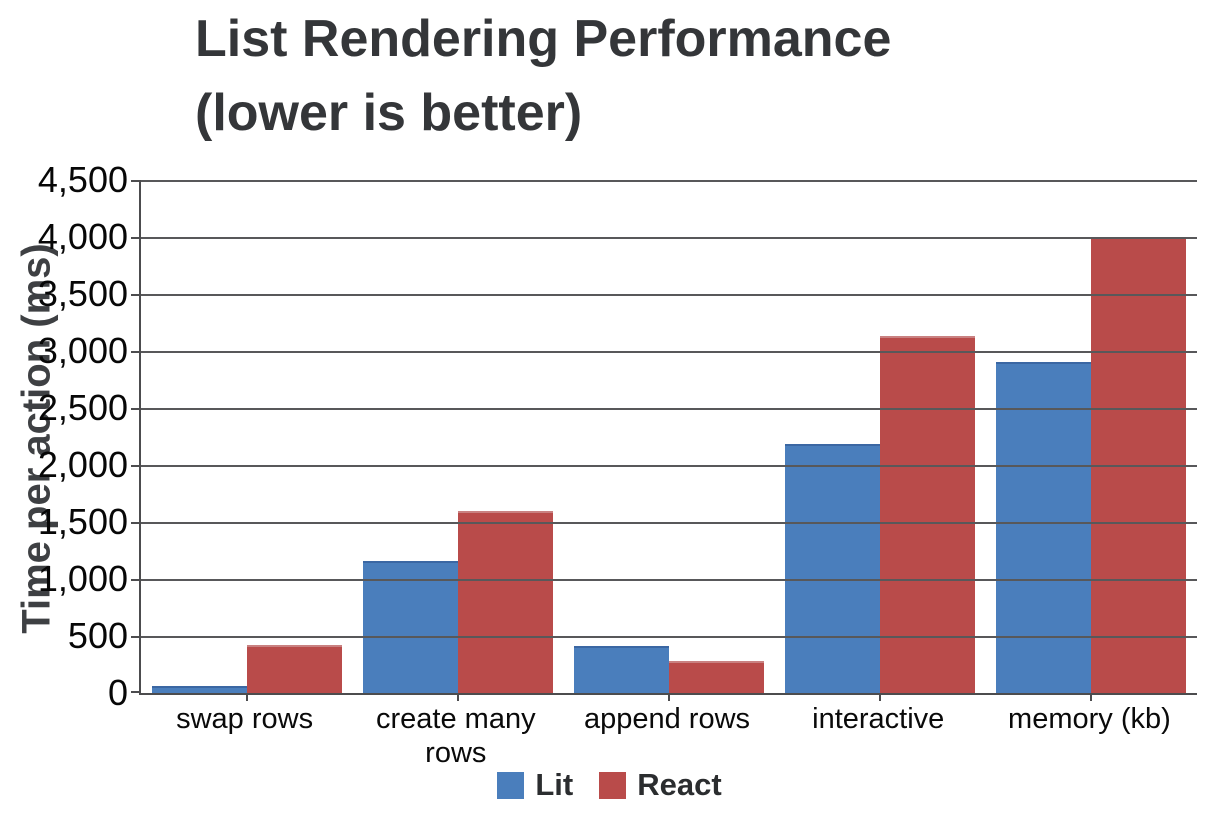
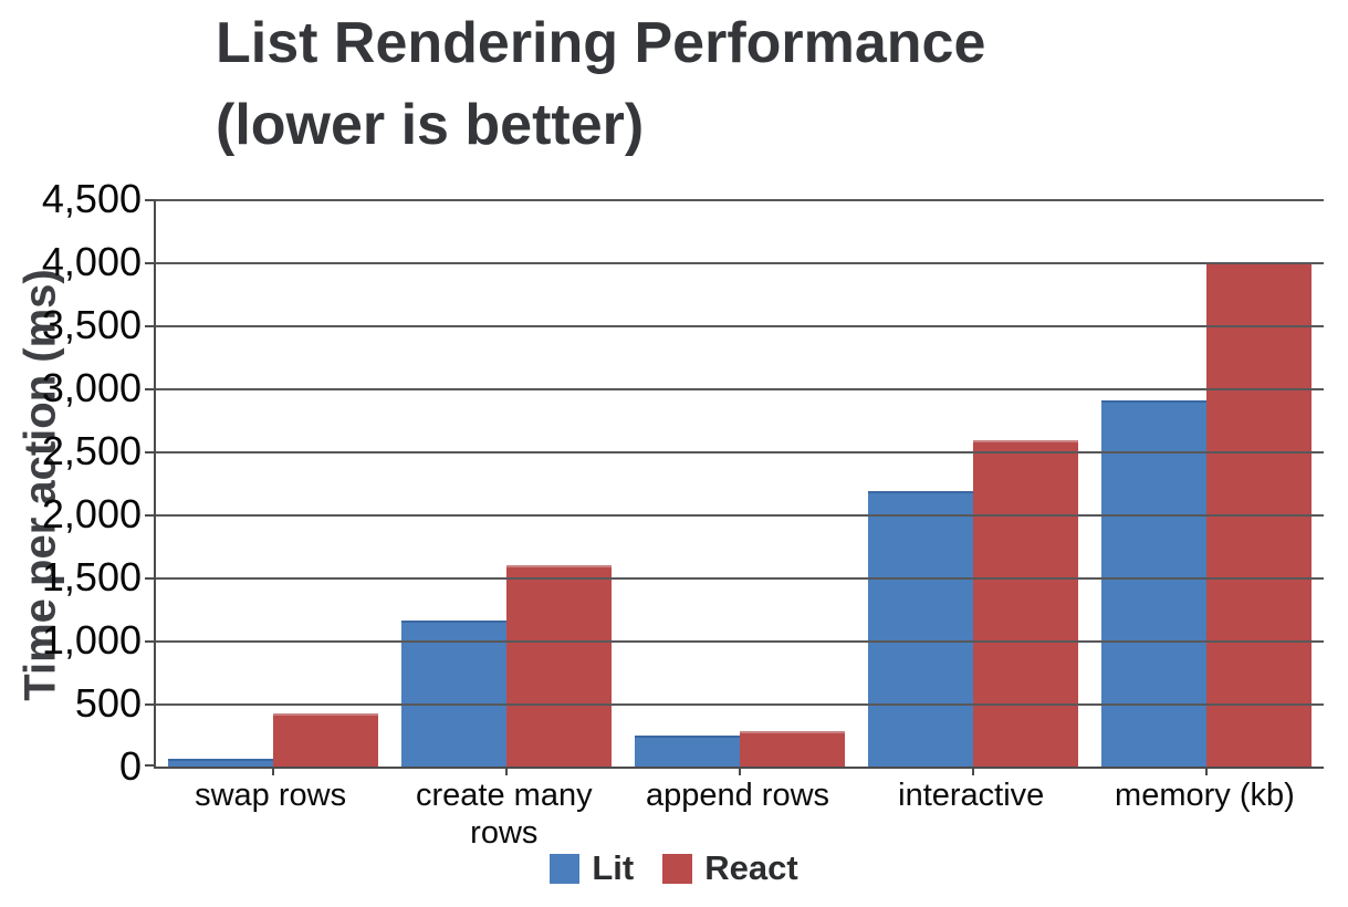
Lit/append rows: 410 -> 250
React/interactive: 3130 -> 2580
